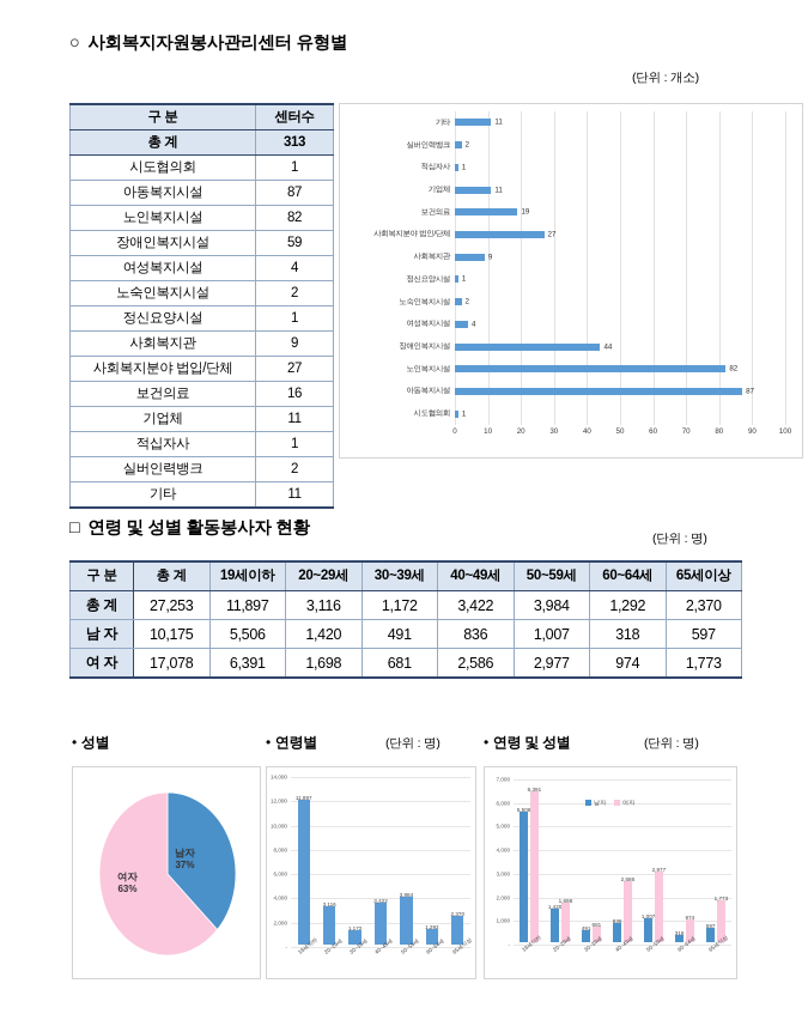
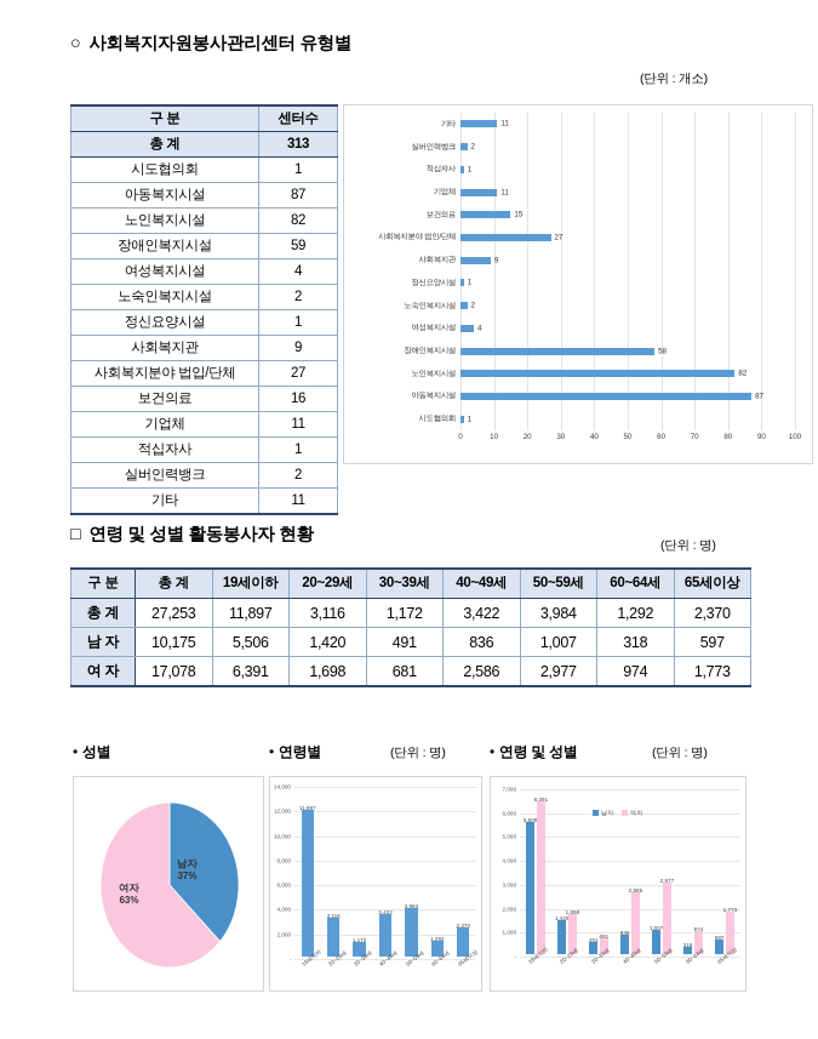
사회복지자원봉사관리센터 유형별/장애인복지시설: 44 -> 58
사회복지자원봉사관리센터 유형별/보건의료: 19 -> 15
